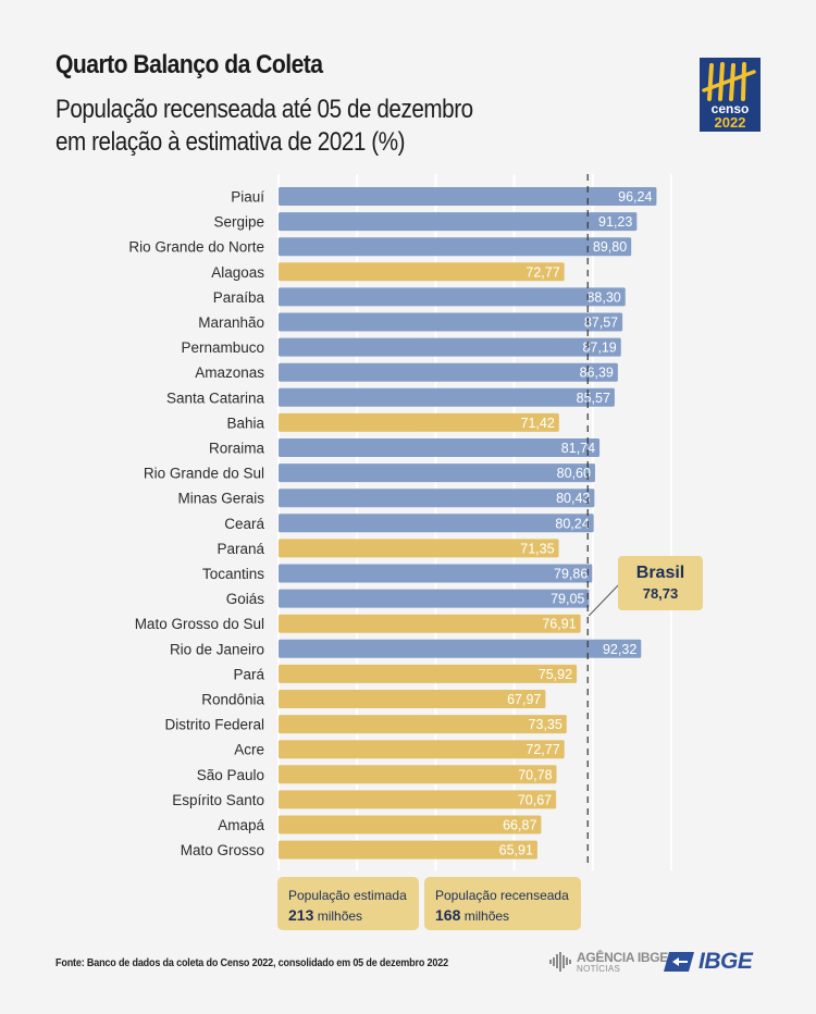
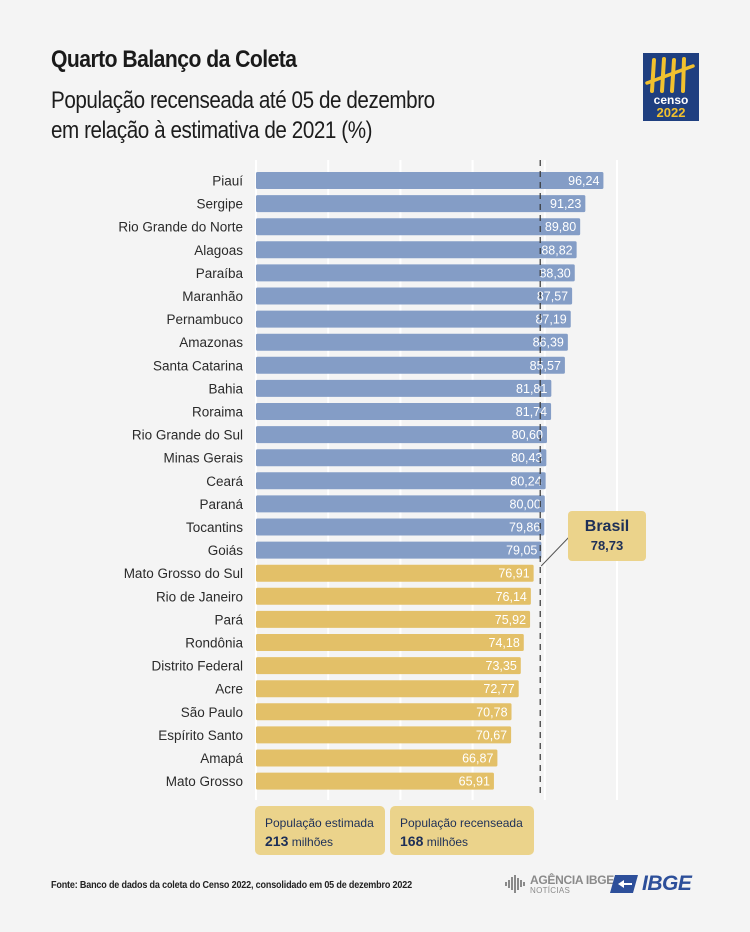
Alagoas: 72,77 -> 88,82
Bahia: 71,42 -> 81,81
Paraná: 71,35 -> 80,00
Rio de Janeiro: 92,32 -> 76,14
Rondônia: 67,97 -> 74,18
